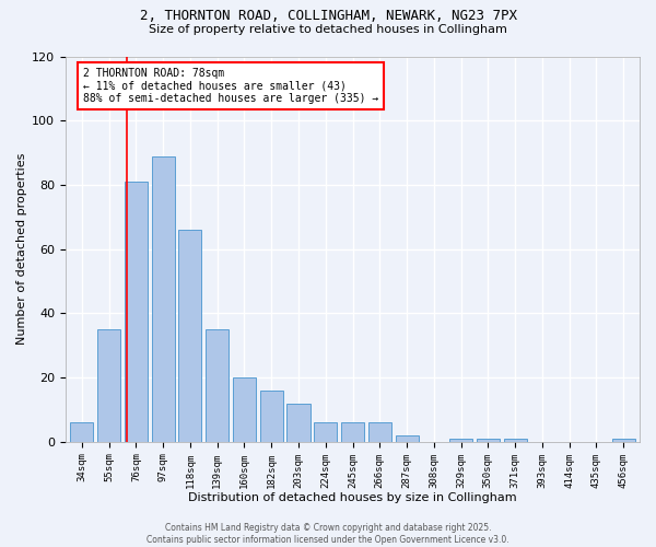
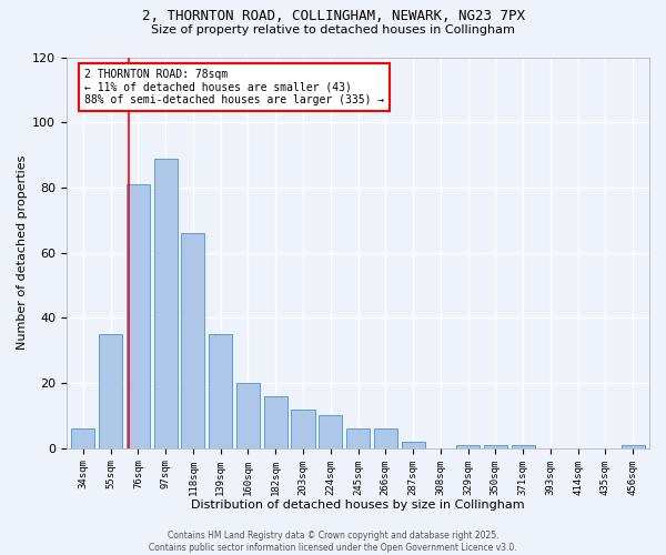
224sqm: 6 -> 10
